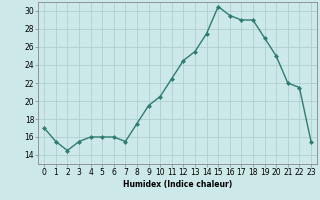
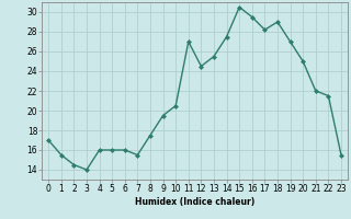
3: 15.5 -> 14.0
11: 22.5 -> 27.0
17: 29.0 -> 28.2
